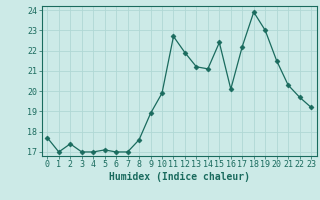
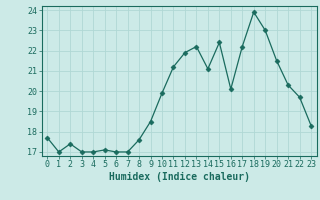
9: 18.9 -> 18.5
11: 22.7 -> 21.2
13: 21.2 -> 22.2
23: 19.2 -> 18.3
